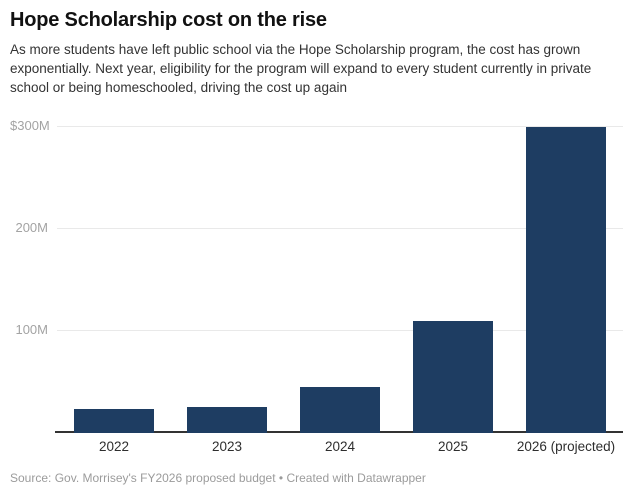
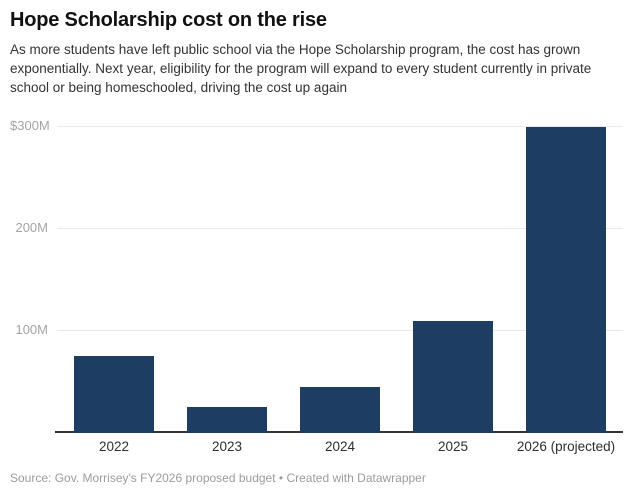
2022: $24M -> $75M
